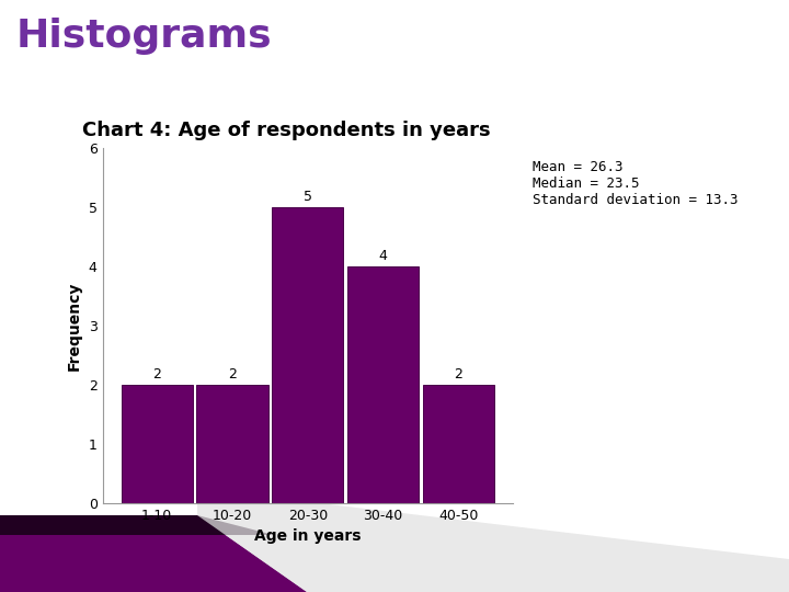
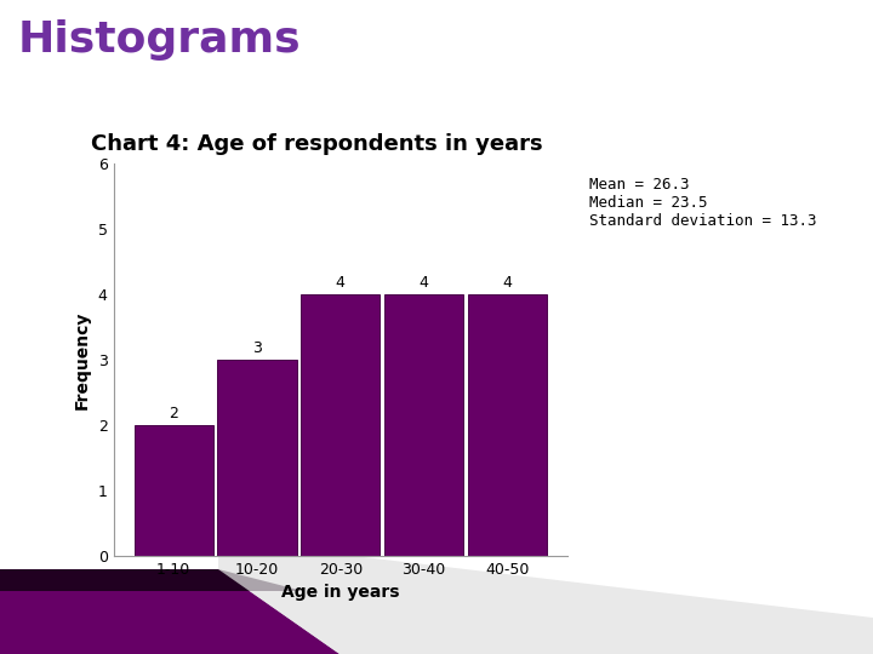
10-20: 2 -> 3
20-30: 5 -> 4
40-50: 2 -> 4
